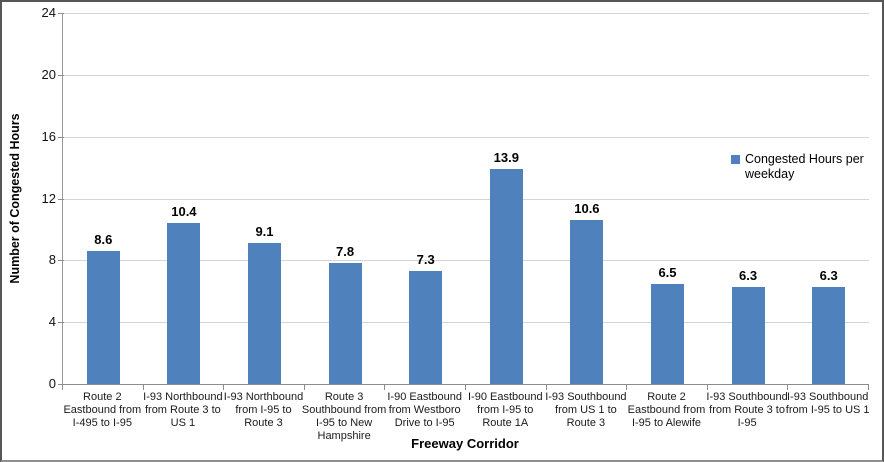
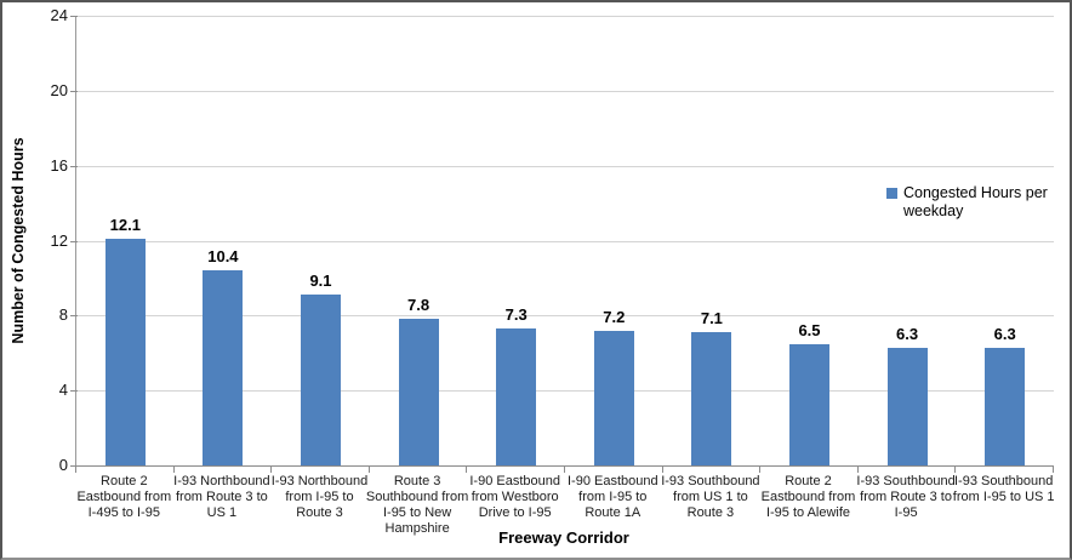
Route 2 Eastbound from I-495 to I-95: 8.6 -> 12.1
I-90 Eastbound from I-95 to Route 1A: 13.9 -> 7.2
I-93 Southbound from US 1 to Route 3: 10.6 -> 7.1
